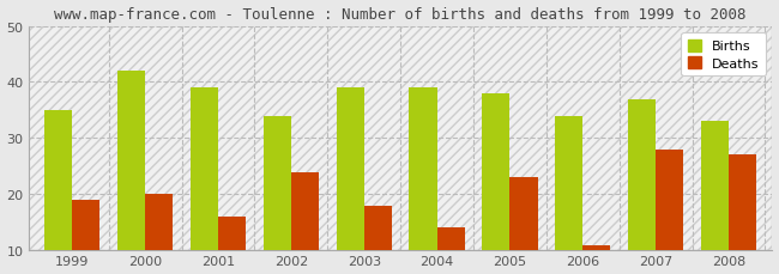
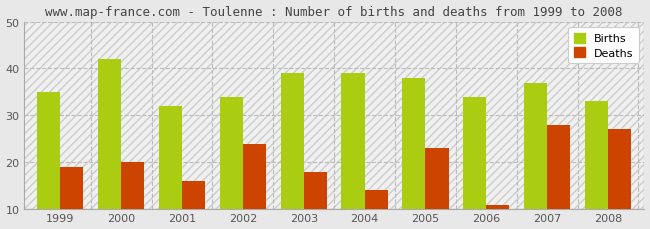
Births/2001: 39 -> 32
